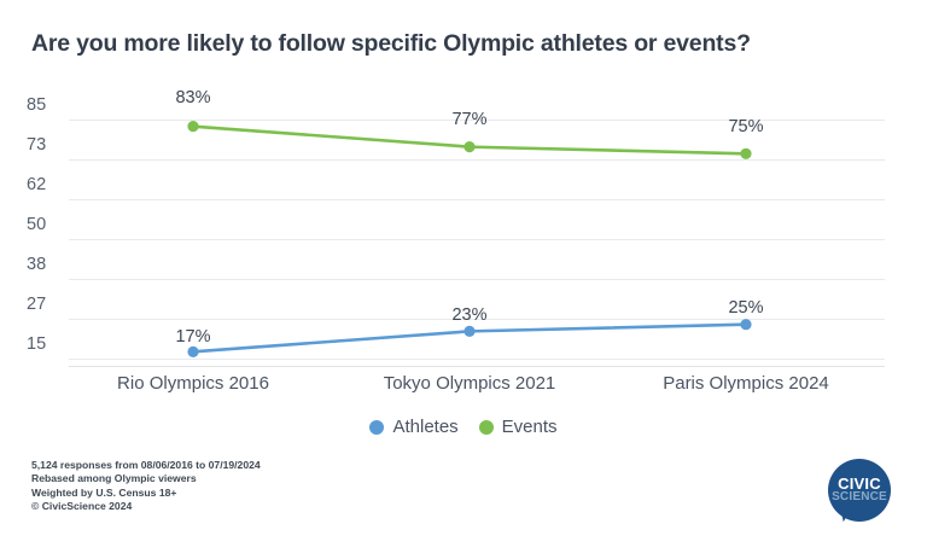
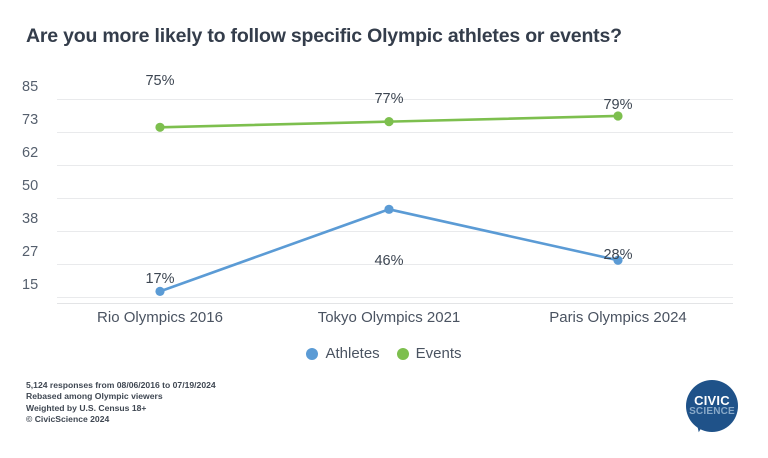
Events/Rio Olympics 2016: 83% -> 75%
Athletes/Tokyo Olympics 2021: 23% -> 46%
Athletes/Paris Olympics 2024: 25% -> 28%
Events/Paris Olympics 2024: 75% -> 79%
